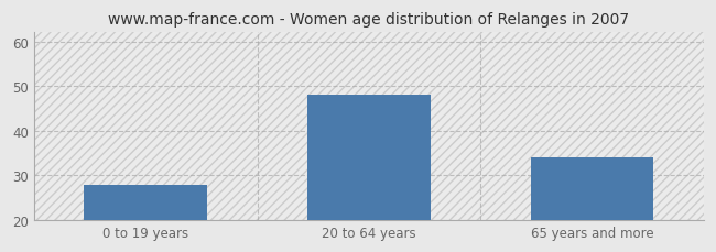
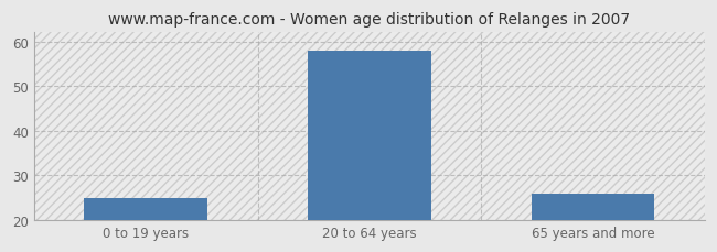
0 to 19 years: 28 -> 25
20 to 64 years: 48 -> 58
65 years and more: 34 -> 26
